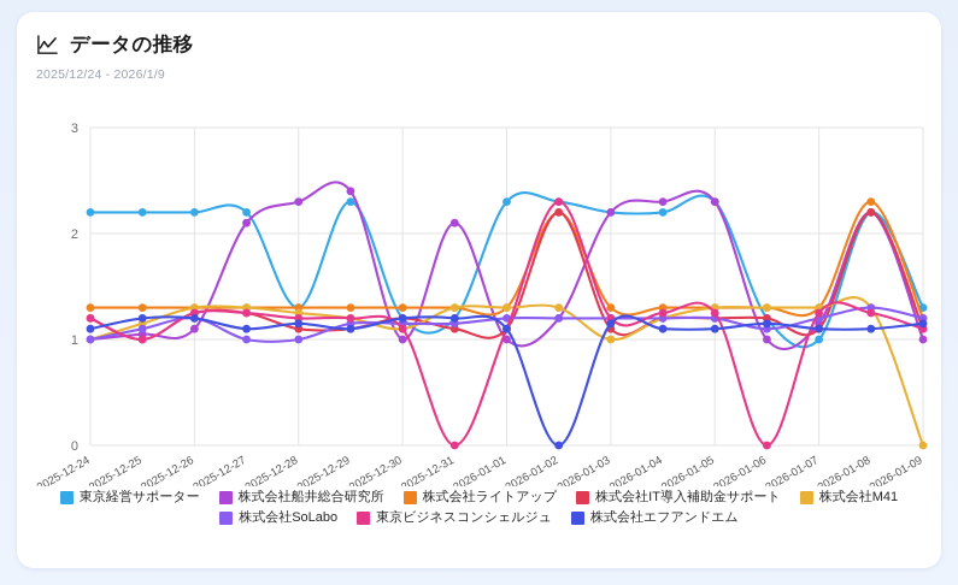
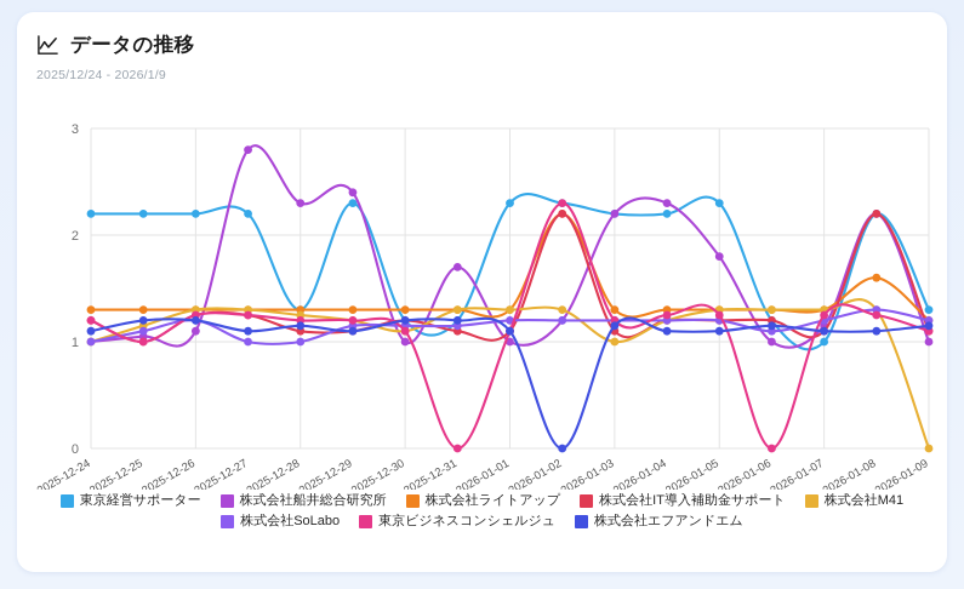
株式会社船井総合研究所/2025-12-27: 2.1 -> 2.8
株式会社船井総合研究所/2025-12-31: 2.1 -> 1.7
株式会社船井総合研究所/2026-01-05: 2.3 -> 1.8
株式会社ライトアップ/2026-01-08: 2.3 -> 1.6
